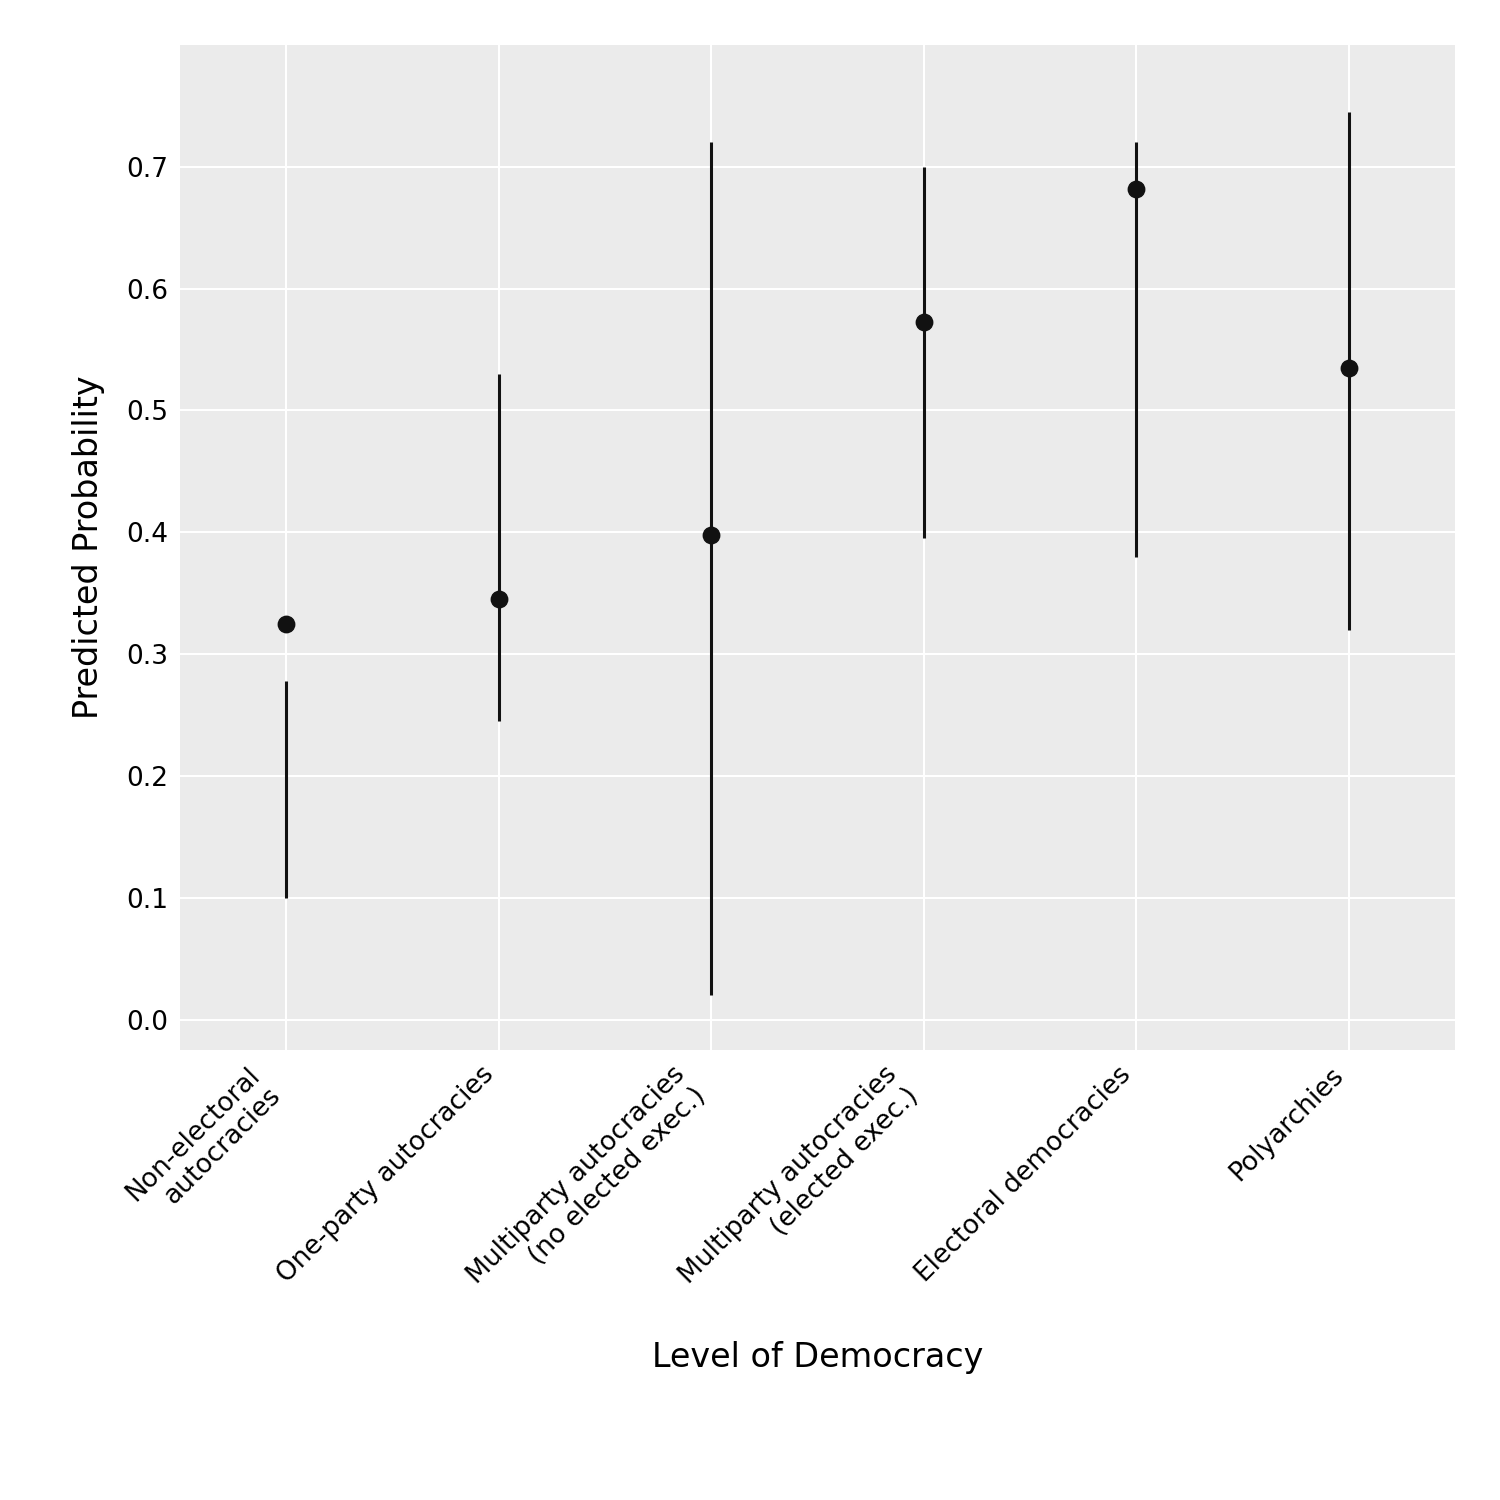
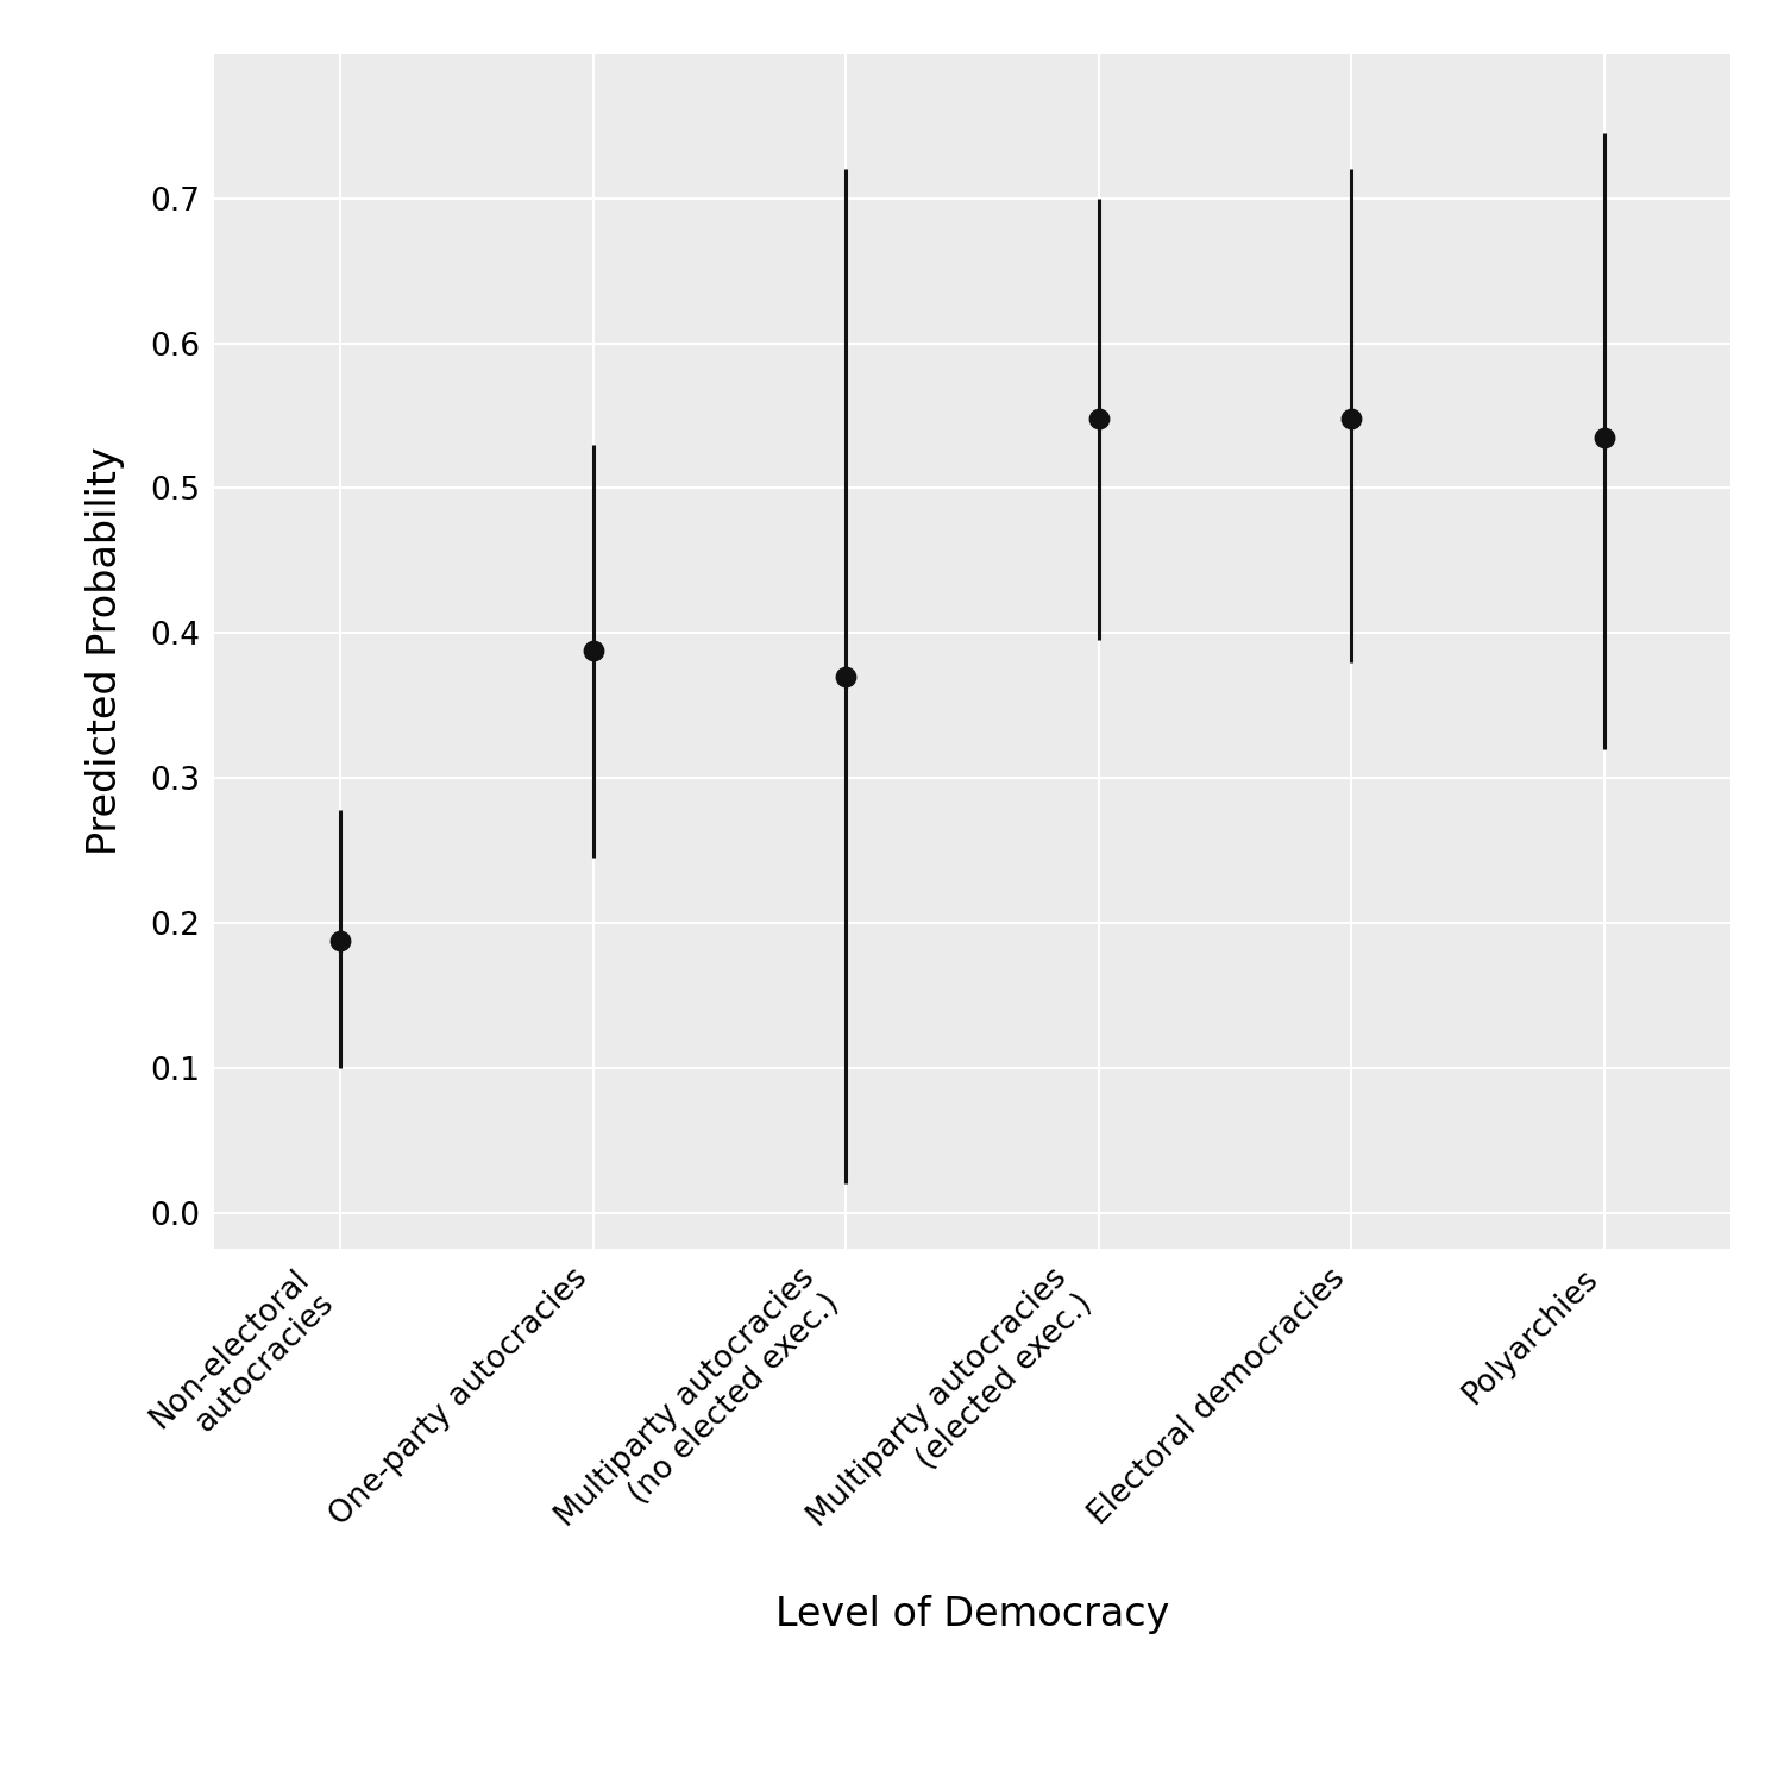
Non-electoral autocracies: 0.325 -> 0.188
One-party autocracies: 0.345 -> 0.388
Multiparty autocracies (no elected exec.): 0.398 -> 0.370
Multiparty autocracies (elected exec.): 0.573 -> 0.548
Electoral democracies: 0.682 -> 0.548
